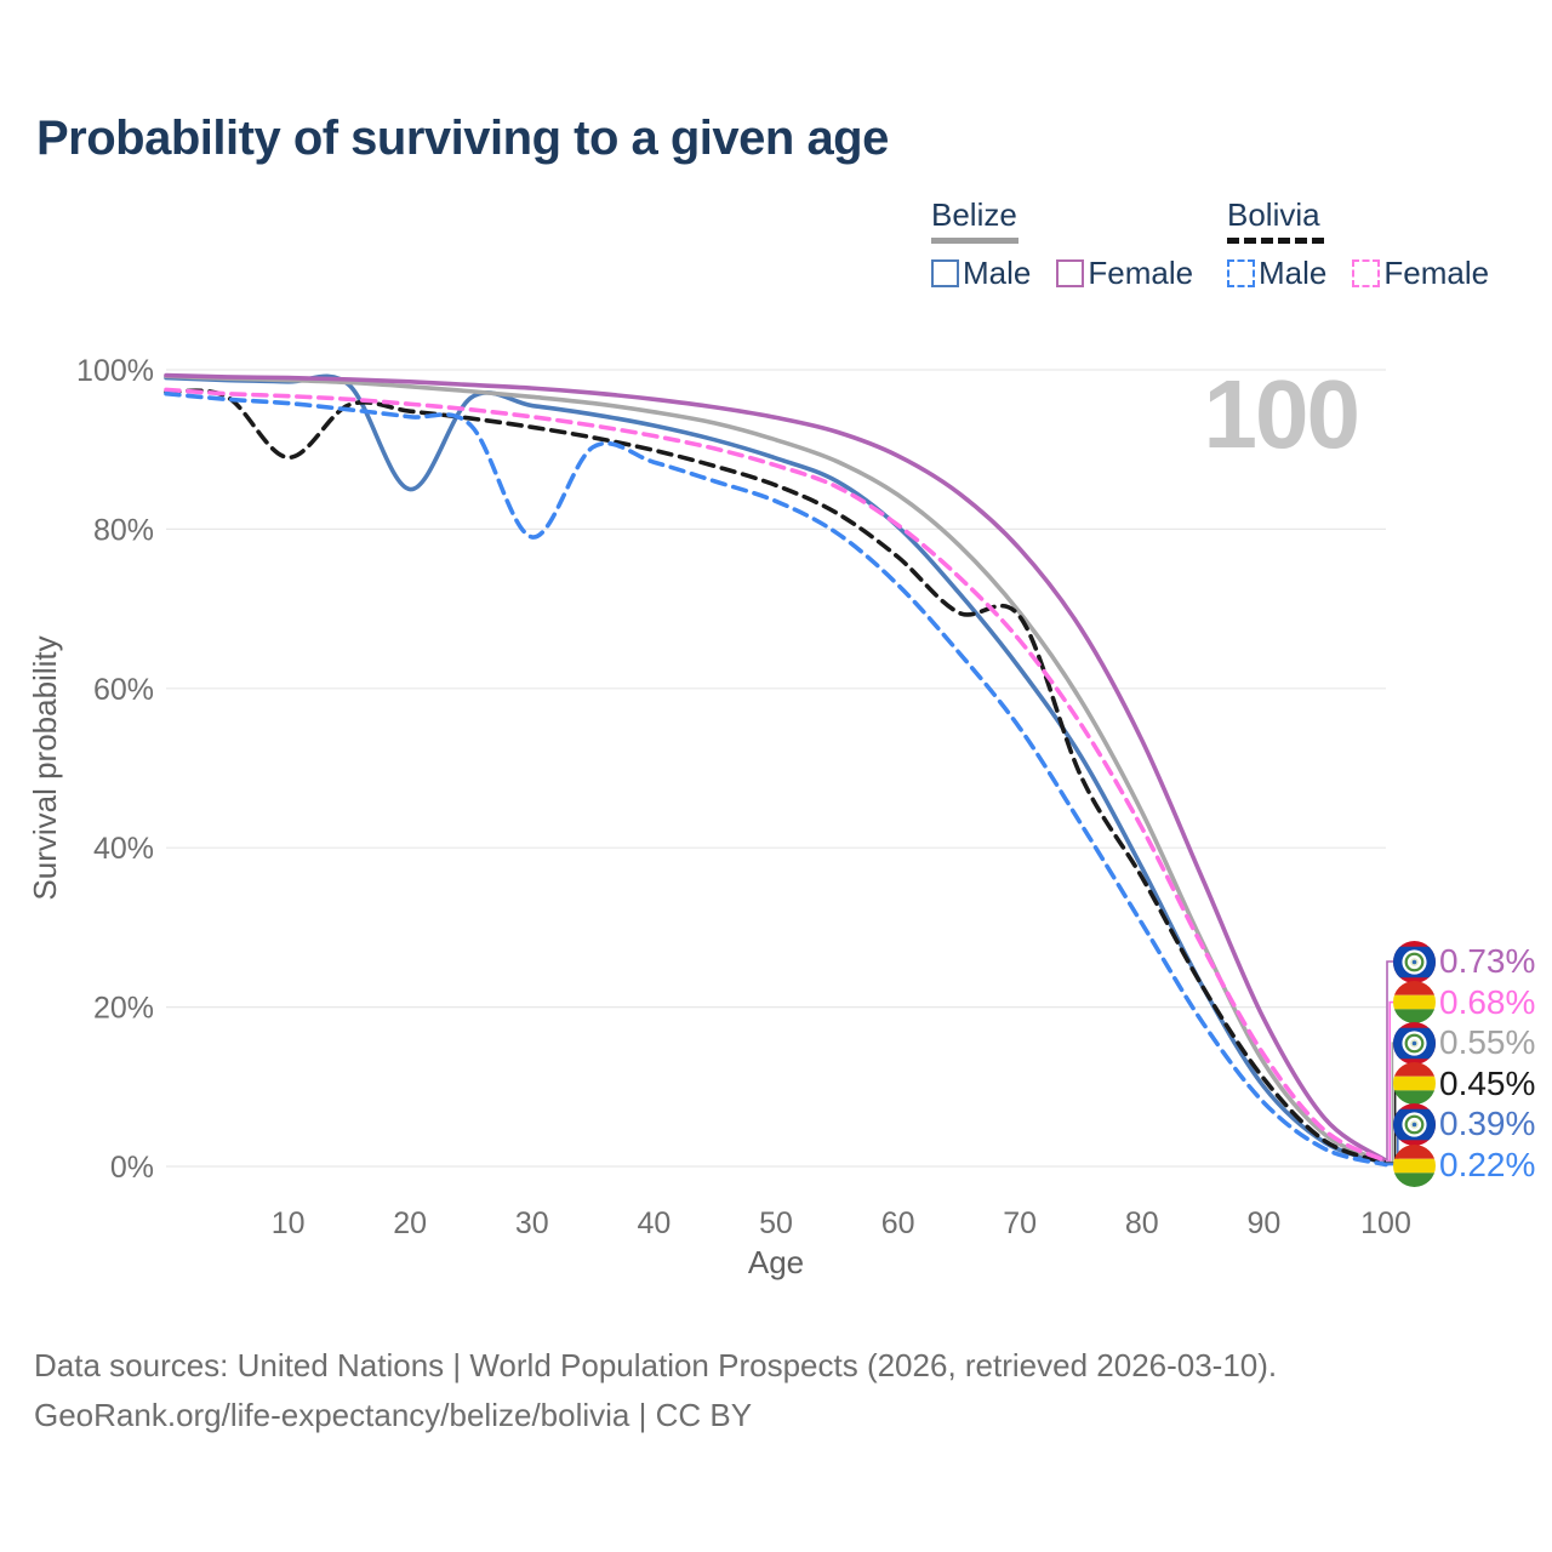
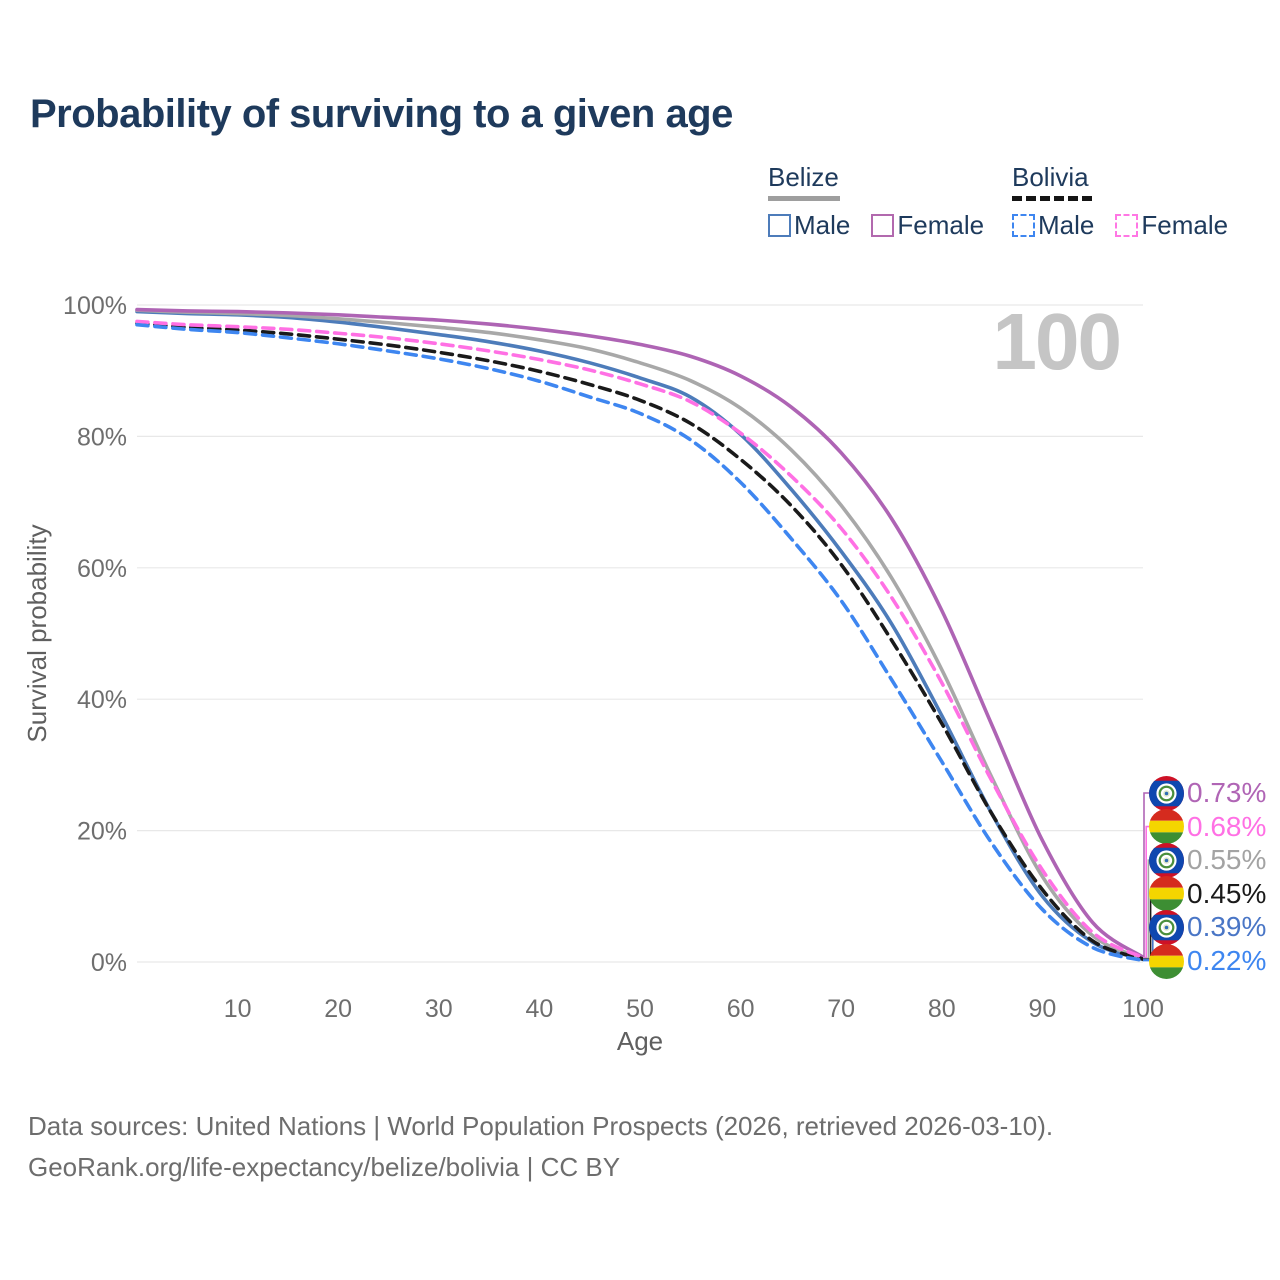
Bolivia/10: 89% -> 96%
Belize Male/20: 85% -> 97%
Bolivia Male/30: 79% -> 92%
Bolivia/70: 69% -> 60%
